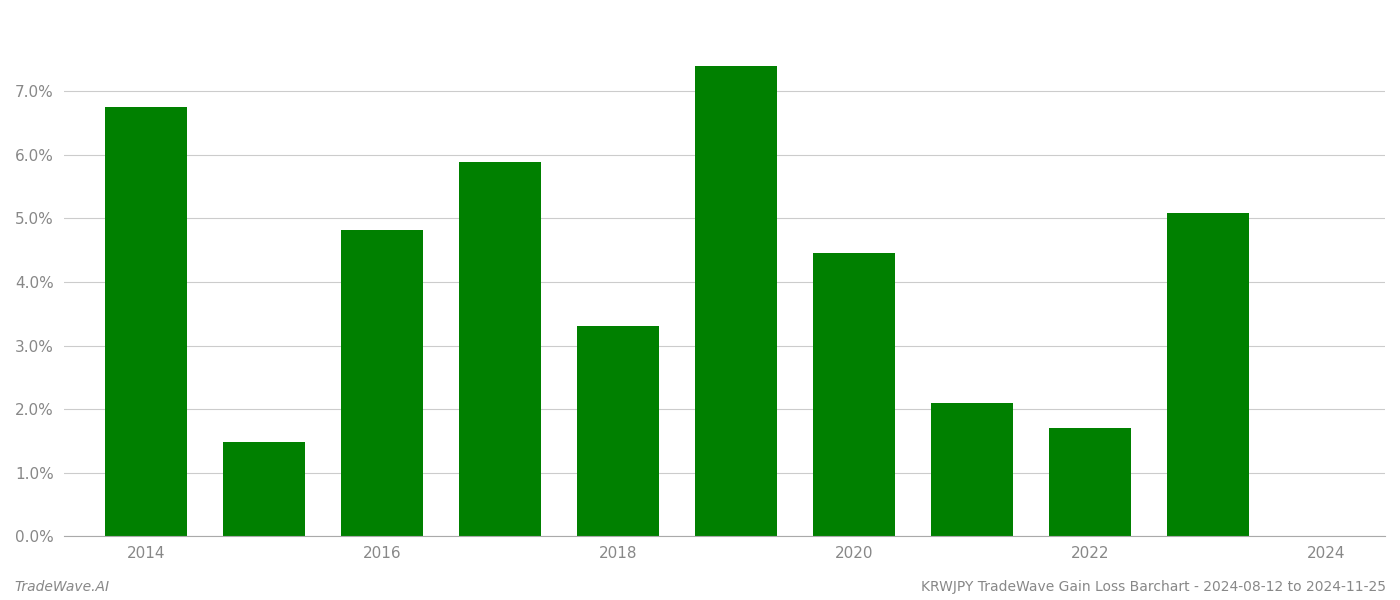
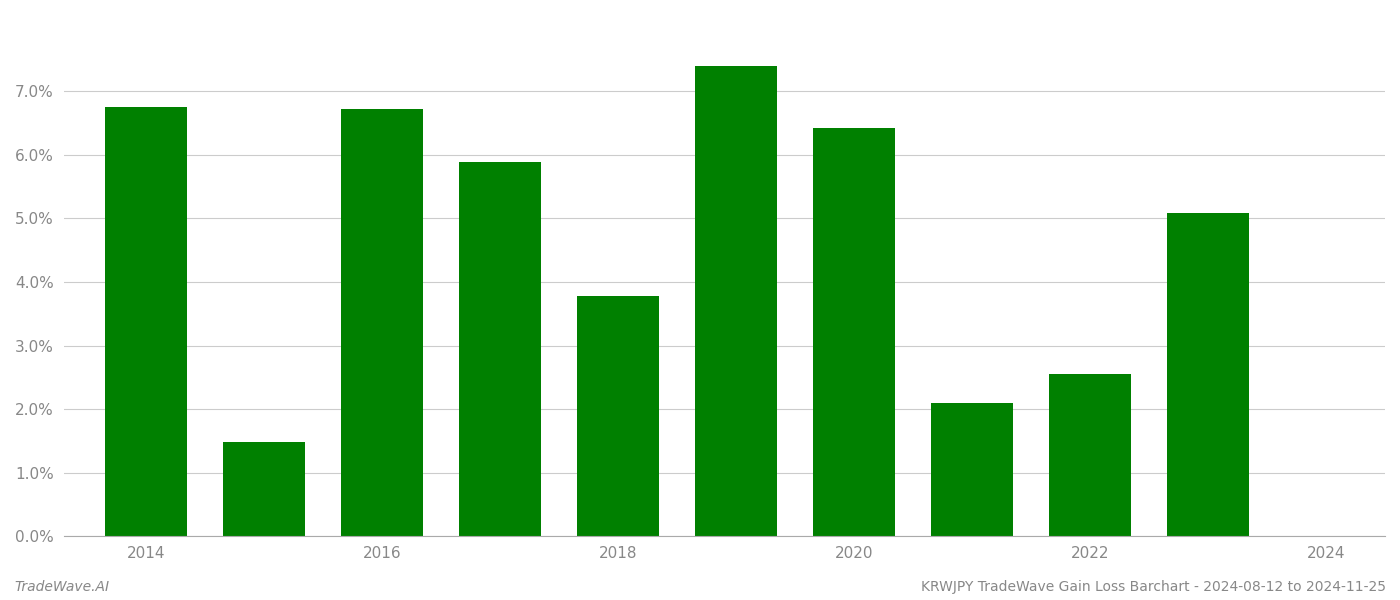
2016: 4.82% -> 6.72%
2018: 3.30% -> 3.78%
2020: 4.45% -> 6.42%
2022: 1.70% -> 2.56%
